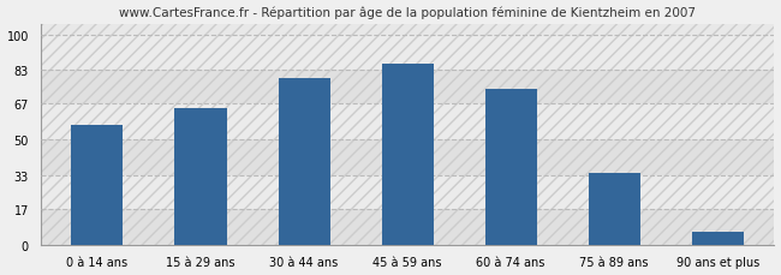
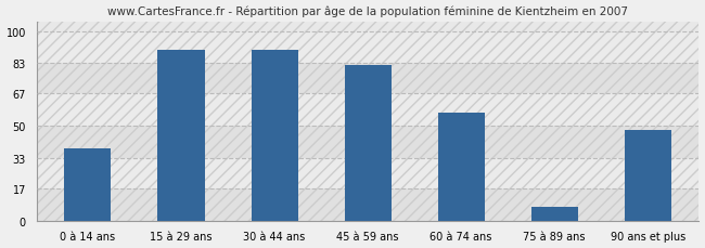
0 à 14 ans: 57 -> 38
15 à 29 ans: 65 -> 90
30 à 44 ans: 79 -> 90
45 à 59 ans: 86 -> 82
60 à 74 ans: 74 -> 57
75 à 89 ans: 34 -> 7
90 ans et plus: 6 -> 48
